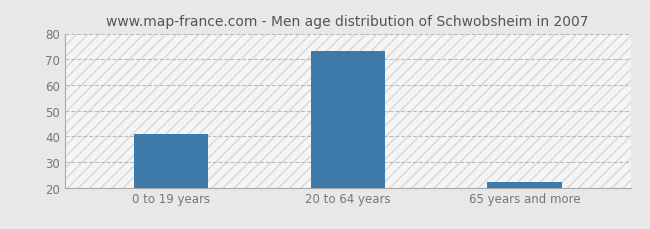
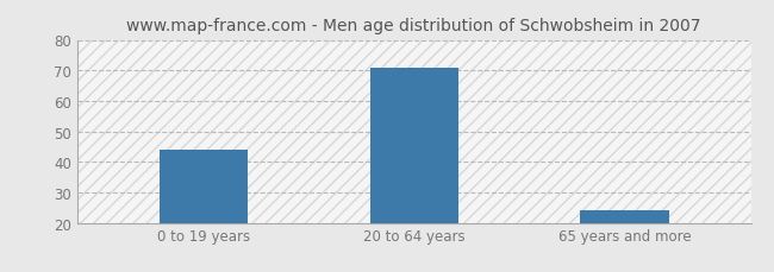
0 to 19 years: 41 -> 44
20 to 64 years: 73 -> 71
65 years and more: 22 -> 24
